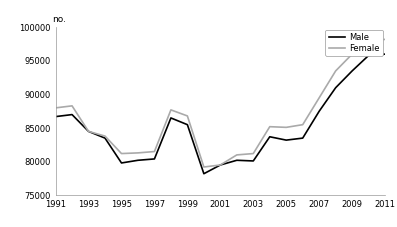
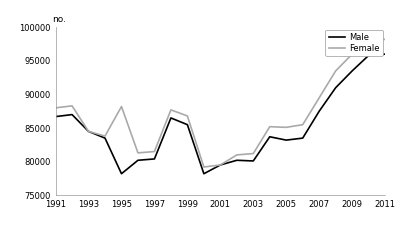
Male/1995: 79800 -> 78200
Female/1995: 81200 -> 88200
